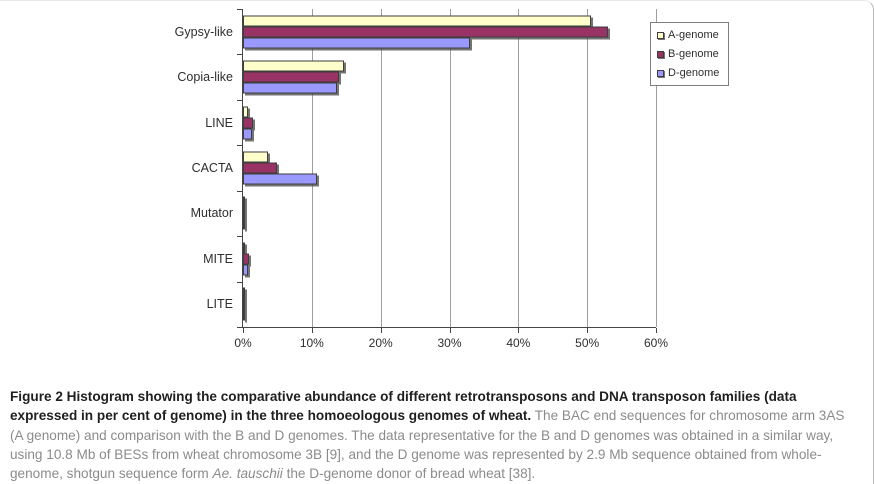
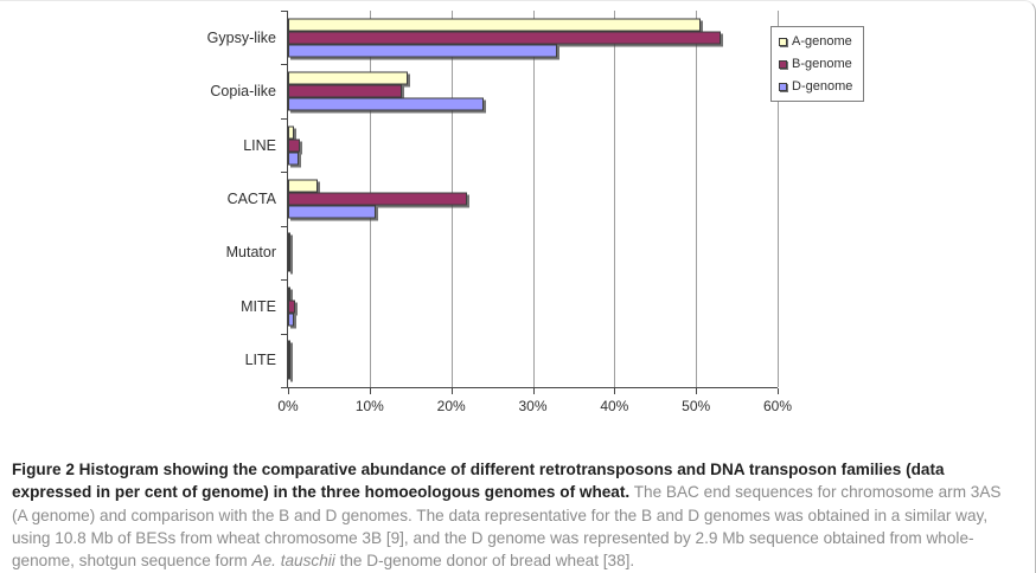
D-genome/Copia-like: 14% -> 24%
B-genome/CACTA: 5% -> 22%
